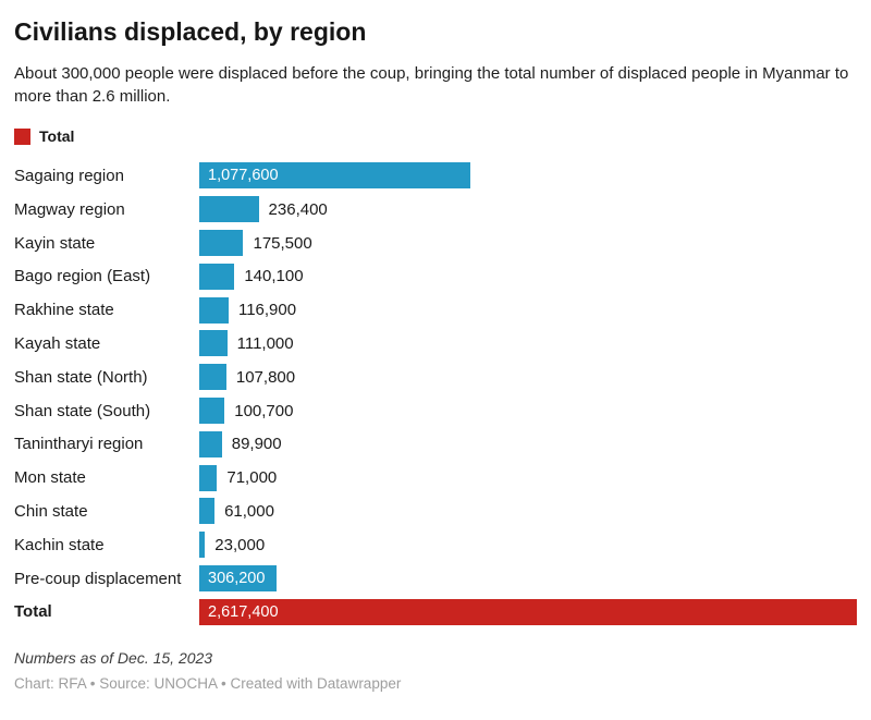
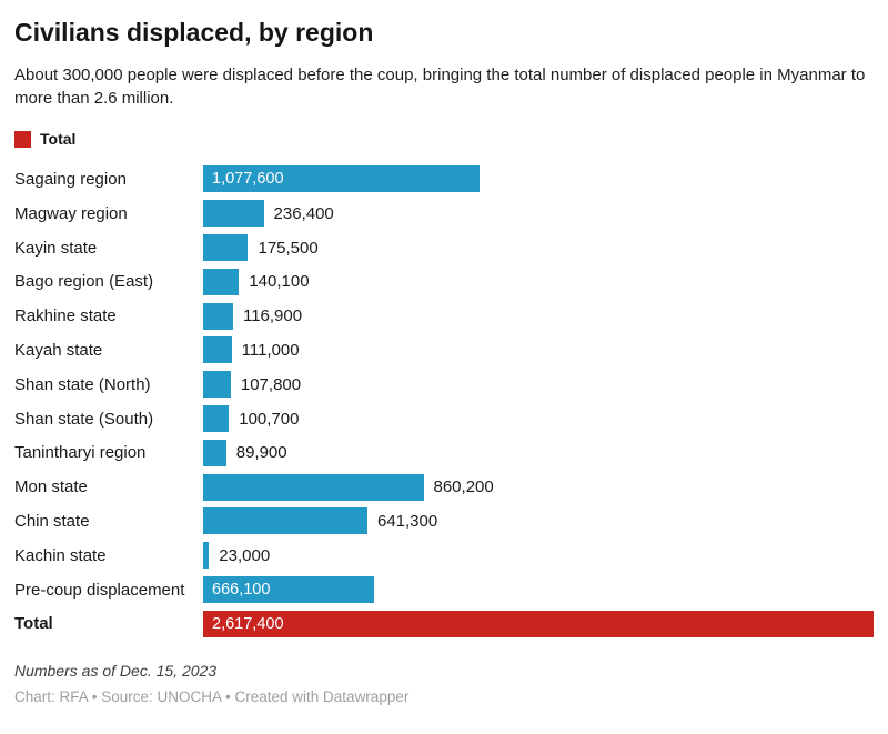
Mon state: 71,000 -> 860,200
Chin state: 61,000 -> 641,300
Pre-coup displacement: 306,200 -> 666,100
